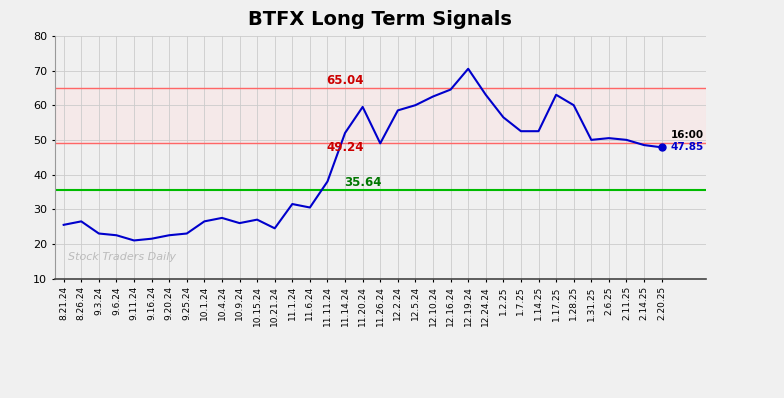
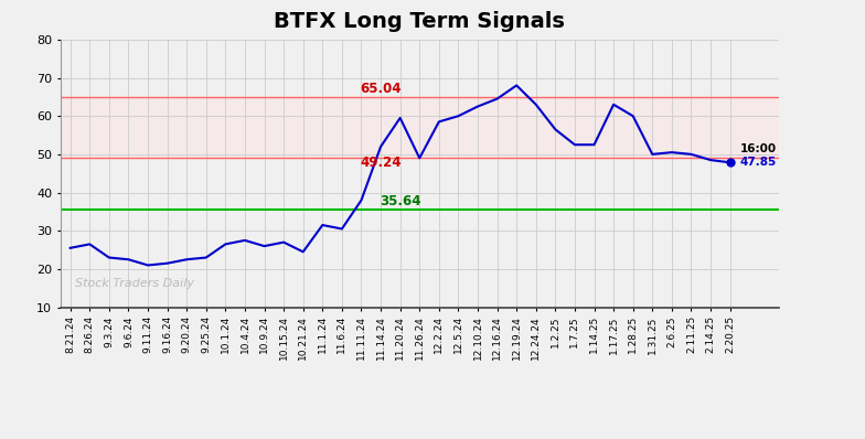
12.19.24: 70.5 -> 68.0
